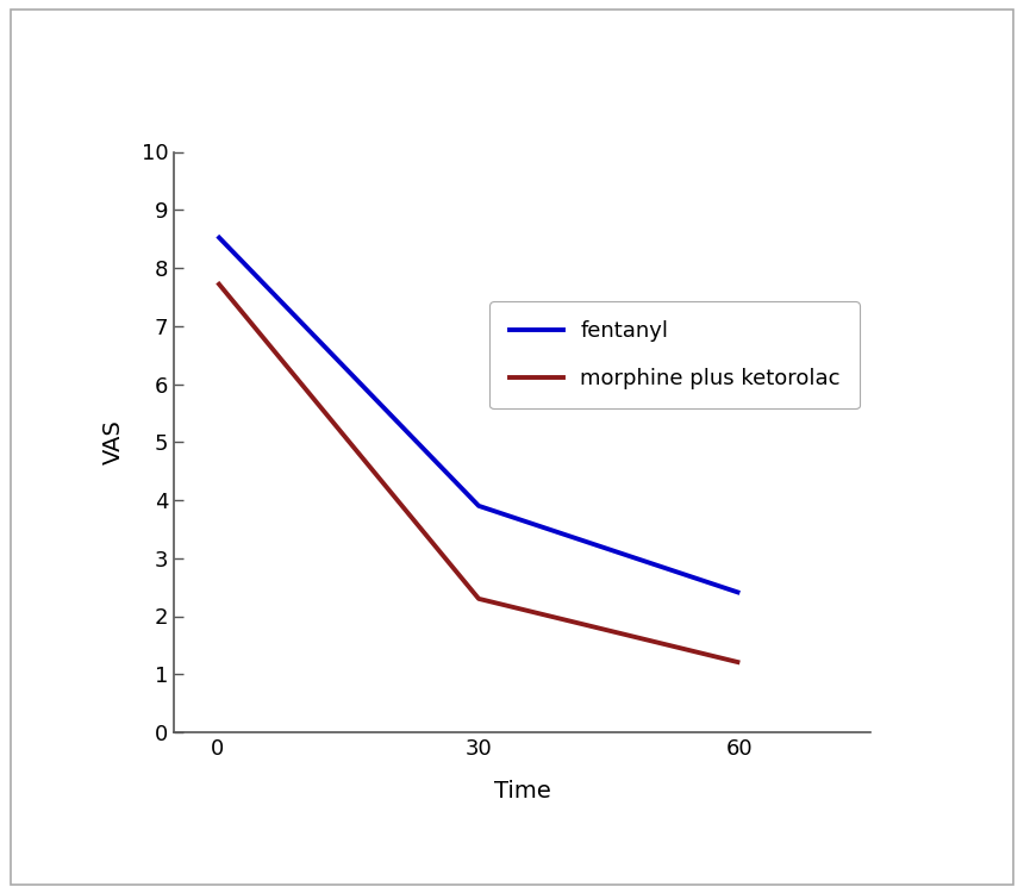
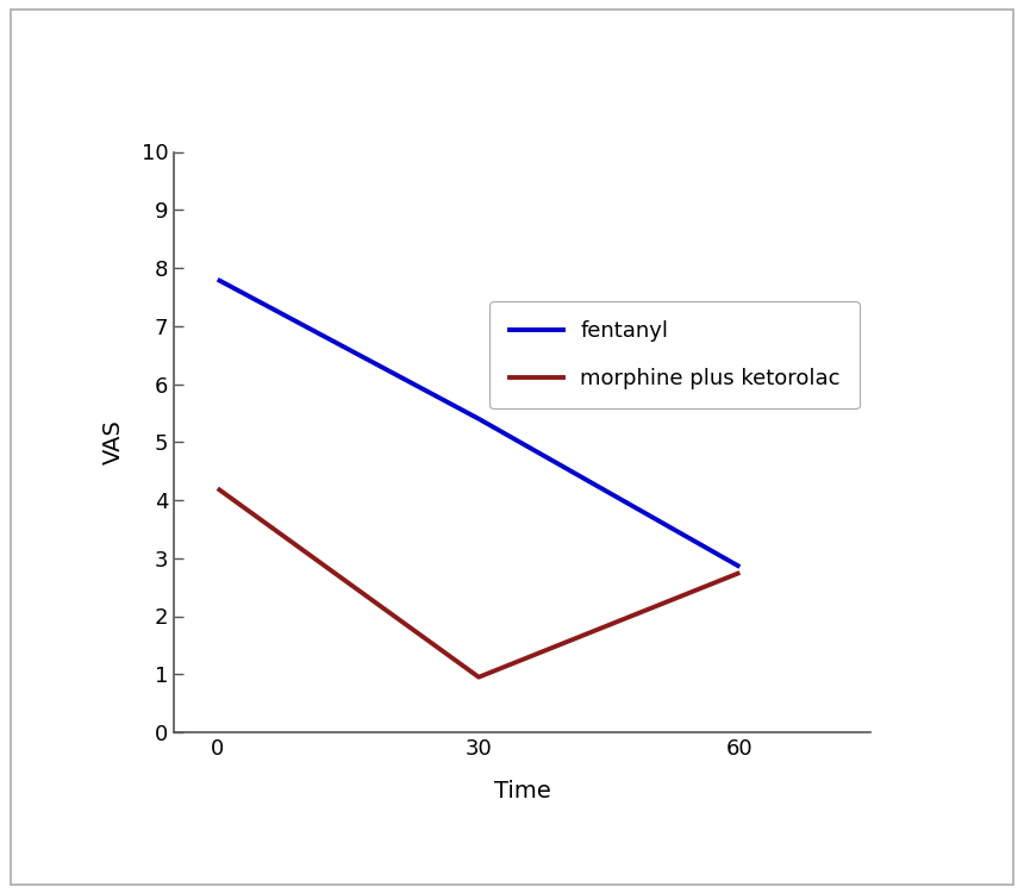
fentanyl/0: 8.55 -> 7.80
morphine plus ketorolac/0: 7.75 -> 4.20
fentanyl/30: 3.90 -> 5.40
morphine plus ketorolac/30: 2.30 -> 0.95
fentanyl/60: 2.40 -> 2.85
morphine plus ketorolac/60: 1.20 -> 2.75
